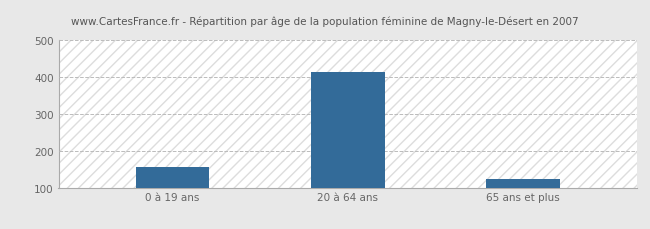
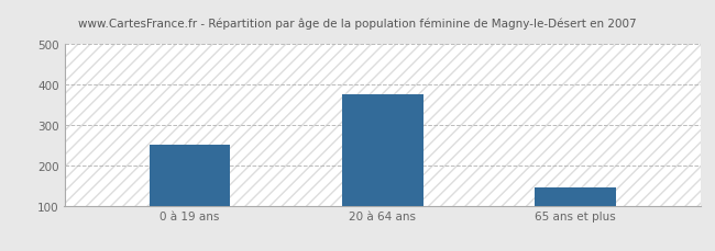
0 à 19 ans: 157 -> 250
20 à 64 ans: 413 -> 375
65 ans et plus: 124 -> 145
